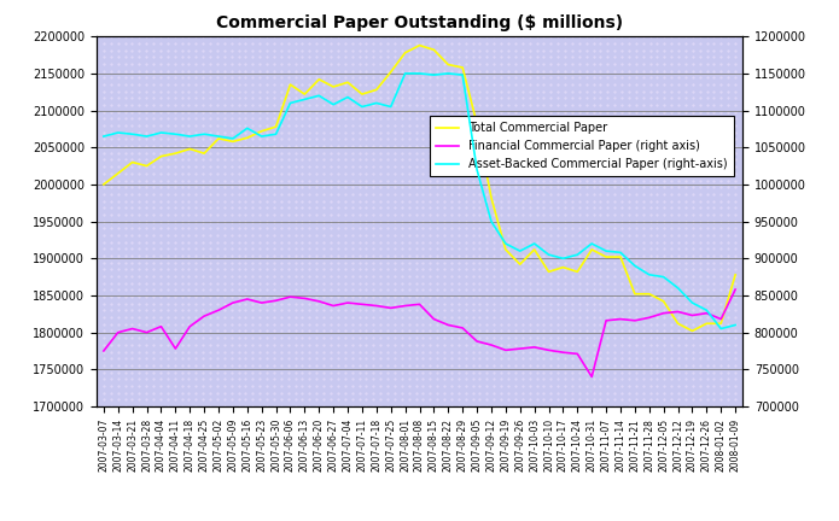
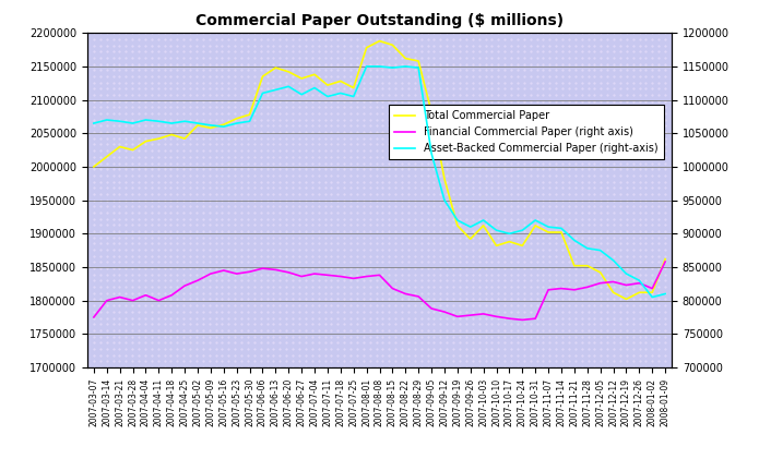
Financial Commercial Paper (right axis)/2007-04-11: 778000 -> 800000
Asset-Backed Commercial Paper (right-axis)/2007-05-16: 1076000 -> 1060000
Total Commercial Paper/2007-06-13: 2122000 -> 2148000
Total Commercial Paper/2007-07-25: 2152000 -> 2118000
Financial Commercial Paper (right axis)/2007-10-31: 740000 -> 773000
Total Commercial Paper/2008-01-09: 1878000 -> 1862000
